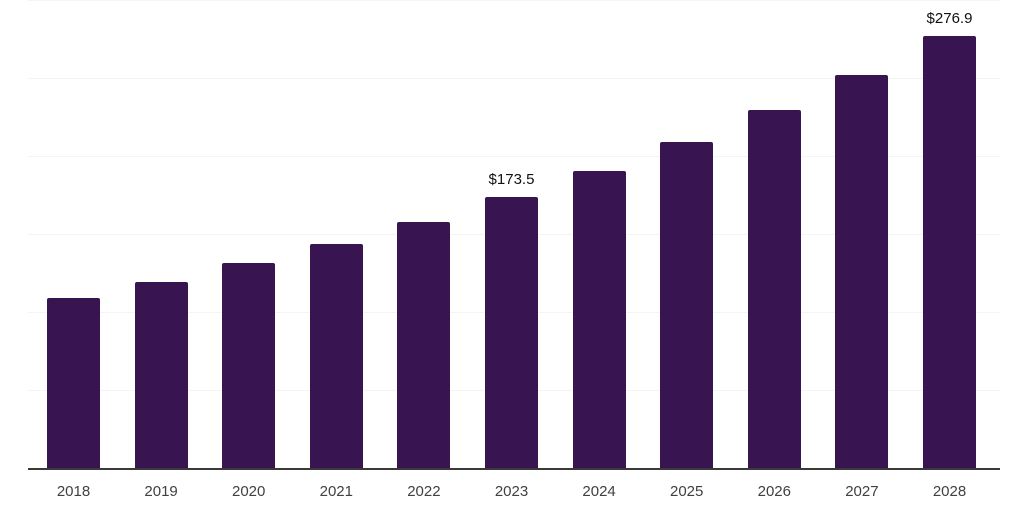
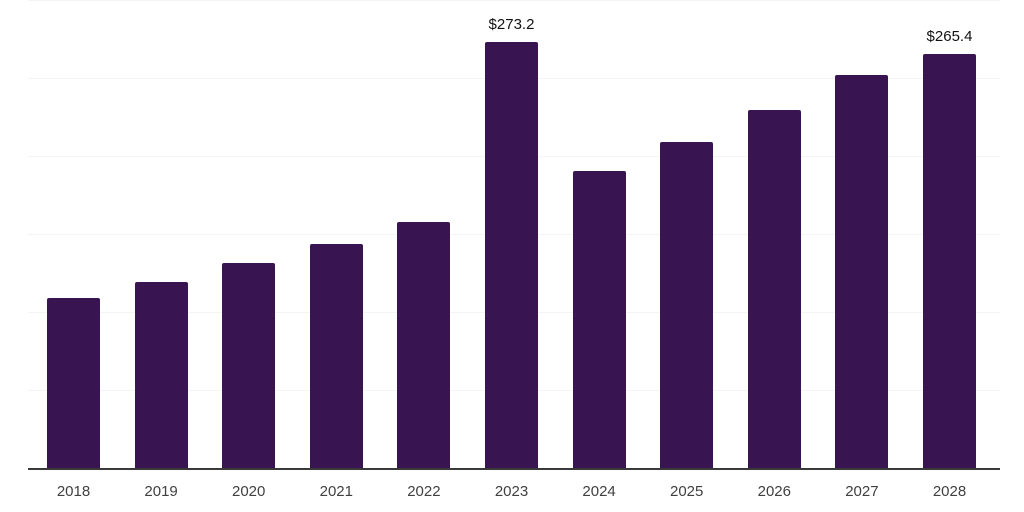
2023: $173.5 -> $273.2
2028: $276.9 -> $265.4
